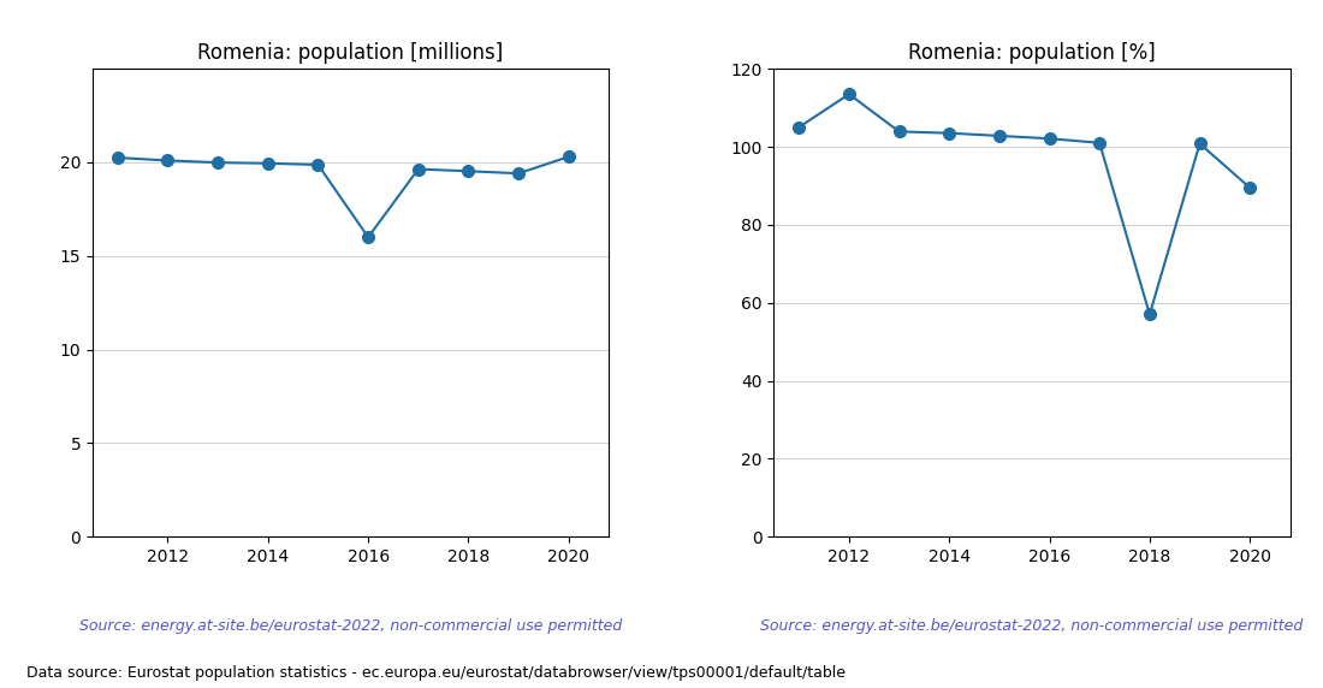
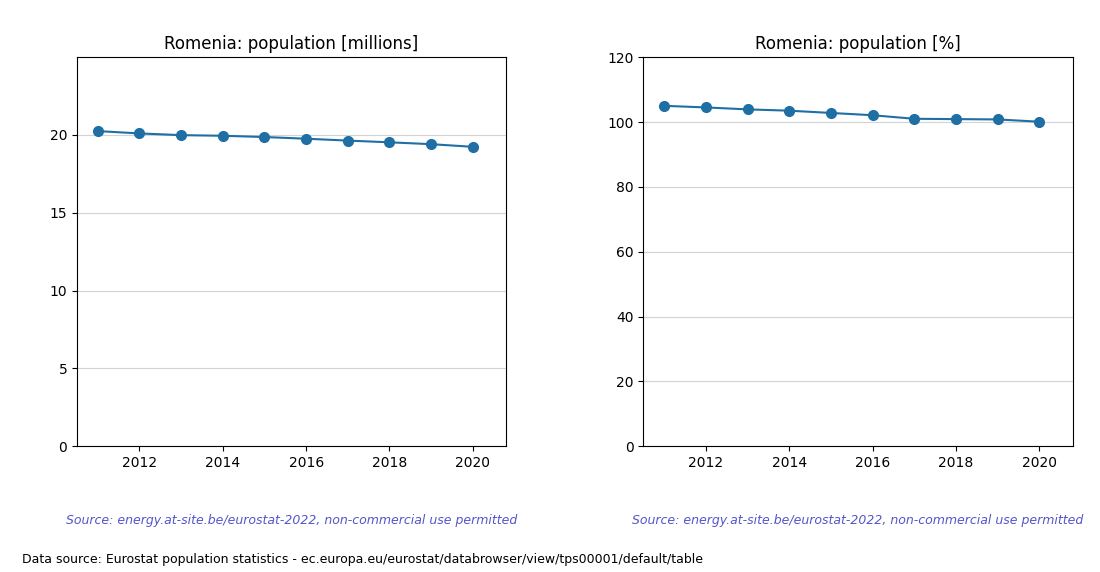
Romenia: population [millions]/2016: 16.0 -> 19.8
Romenia: population [millions]/2020: 20.3 -> 19.2
Romenia: population [%]/2012: 113.5 -> 104.5
Romenia: population [%]/2018: 57.0 -> 100.9
Romenia: population [%]/2020: 89.5 -> 100.1
